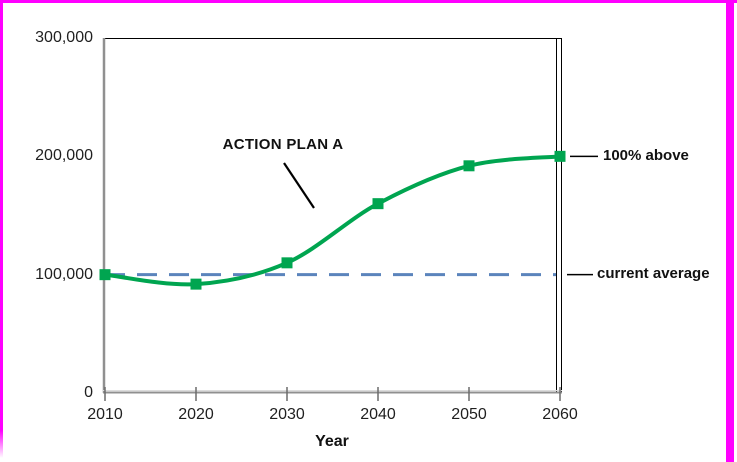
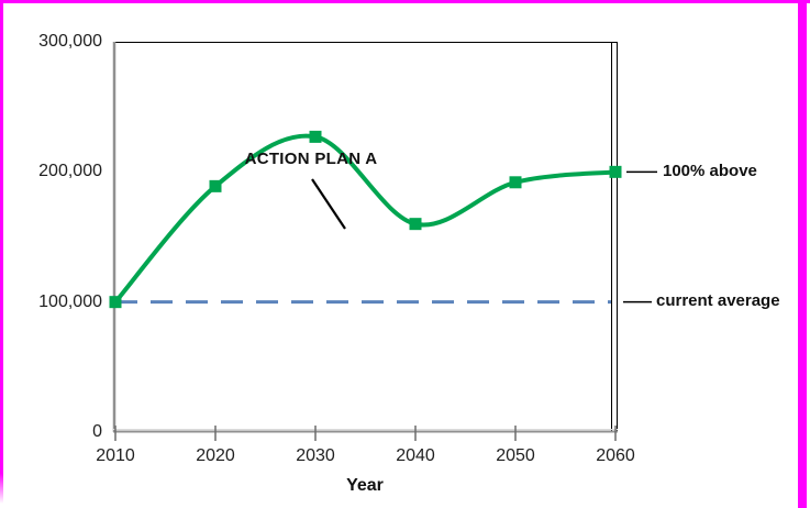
2020: 92000 -> 189000
2030: 110000 -> 227000
